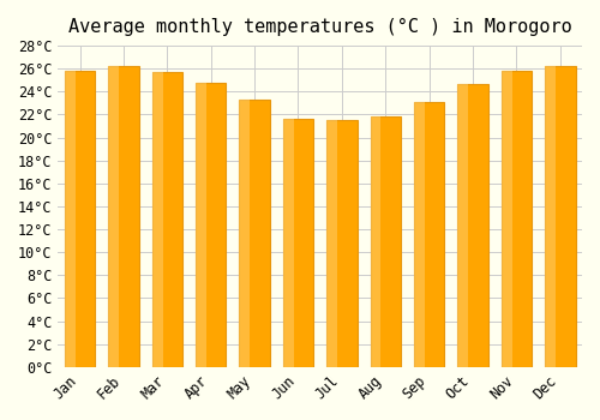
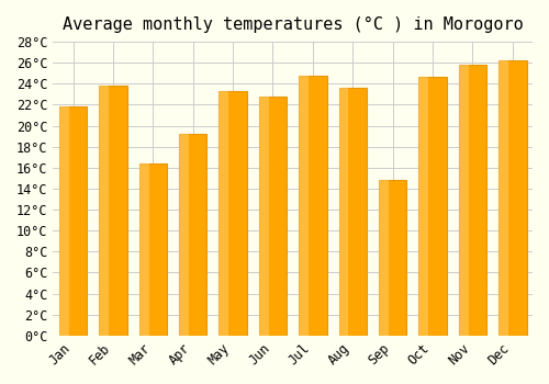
Jan: 25.8°C -> 21.8°C
Feb: 26.2°C -> 23.8°C
Mar: 25.7°C -> 16.4°C
Apr: 24.8°C -> 19.2°C
Jun: 21.6°C -> 22.8°C
Jul: 21.5°C -> 24.8°C
Aug: 21.8°C -> 23.6°C
Sep: 23.1°C -> 14.8°C
